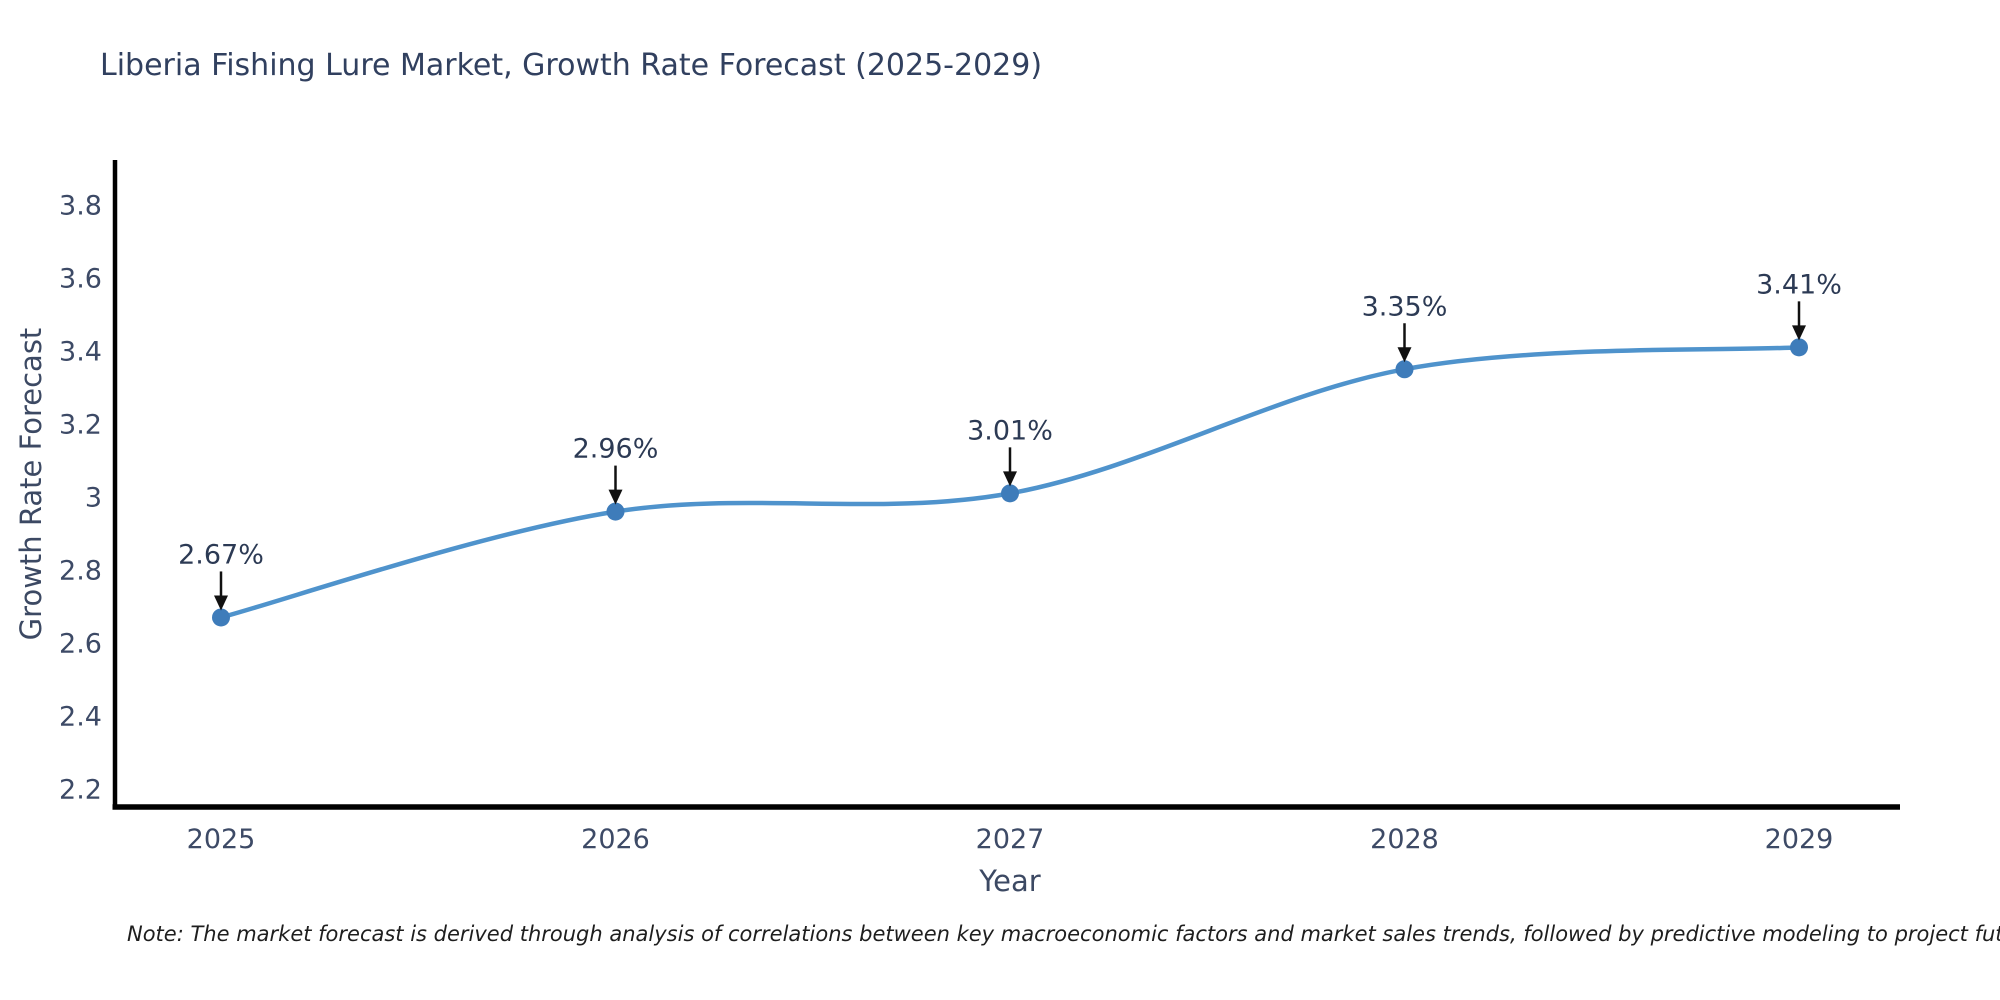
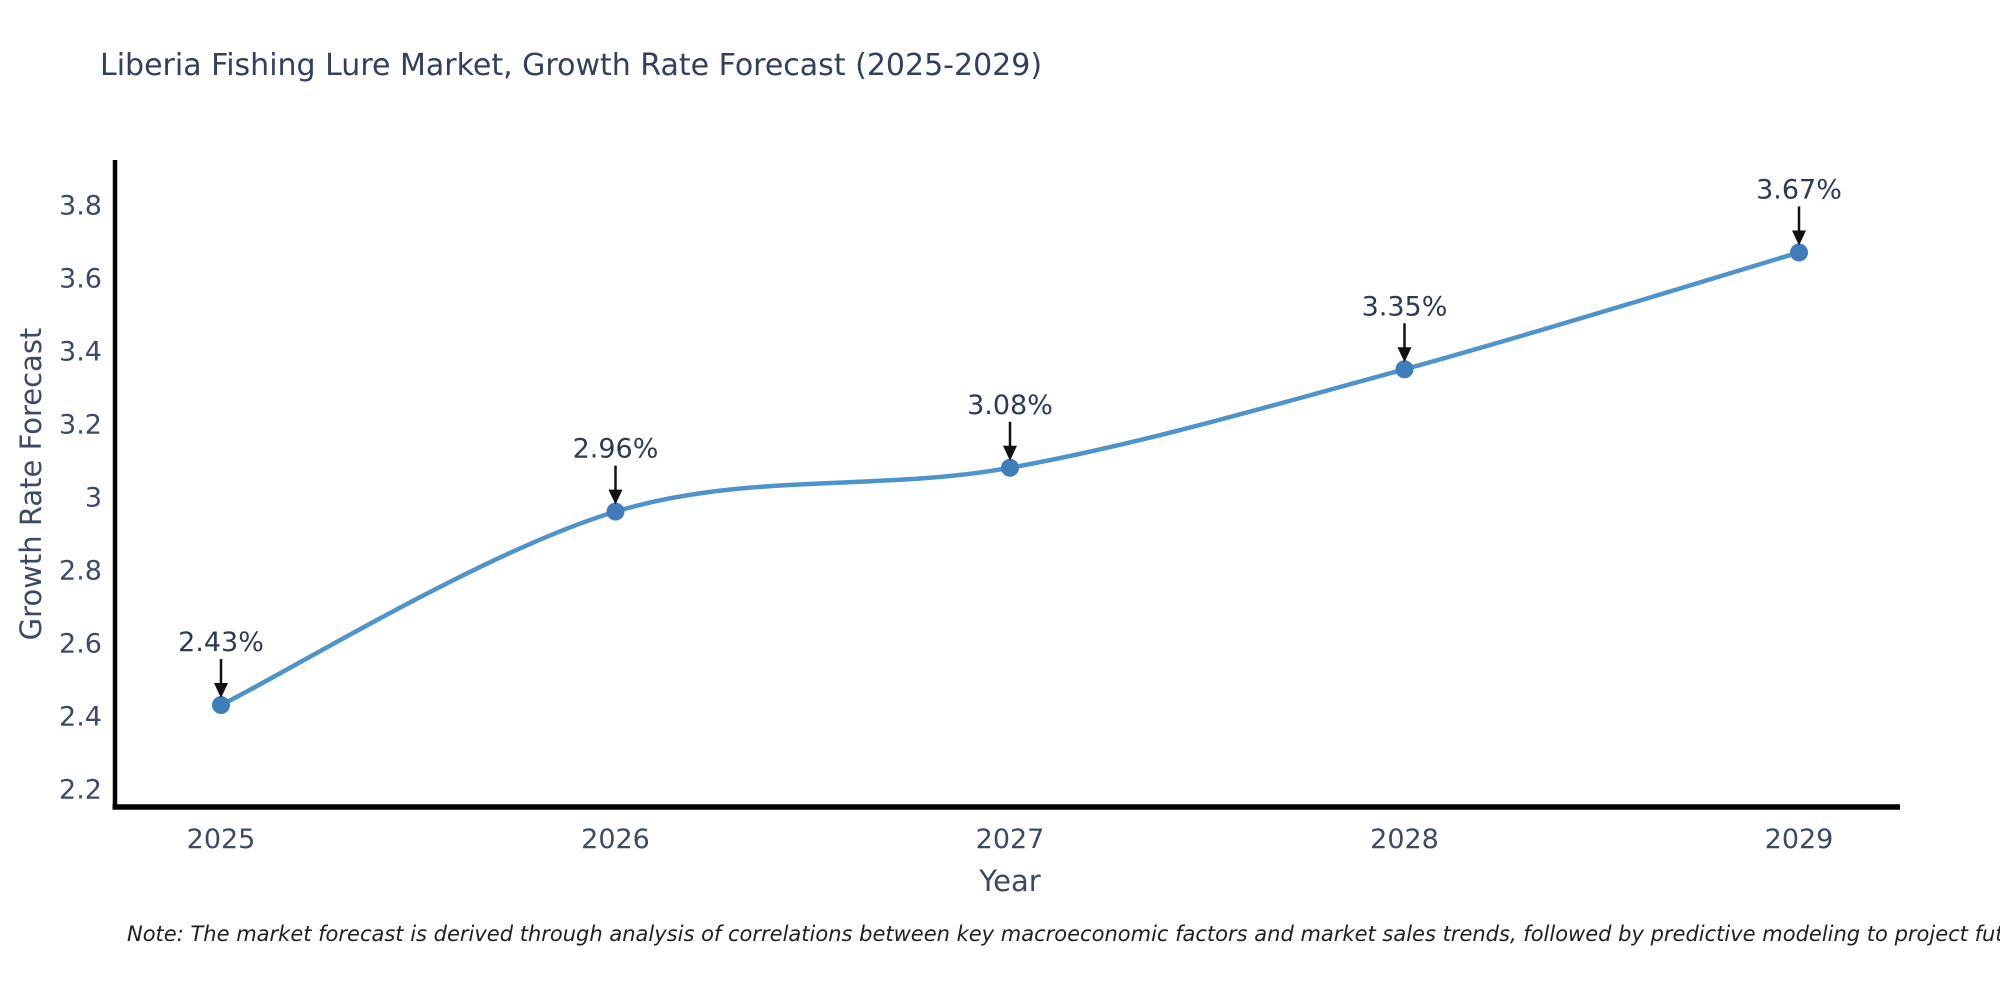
2025: 2.67% -> 2.43%
2027: 3.01% -> 3.08%
2029: 3.41% -> 3.67%
